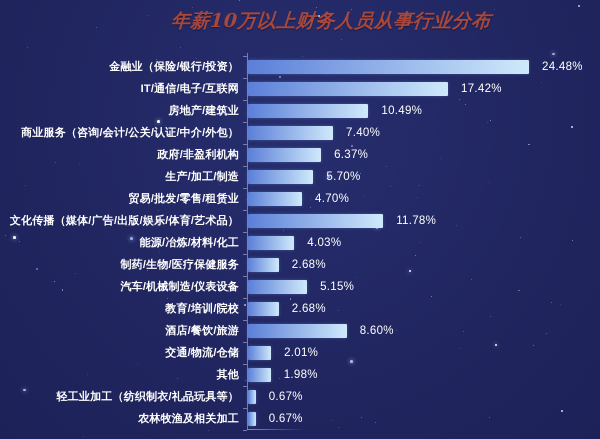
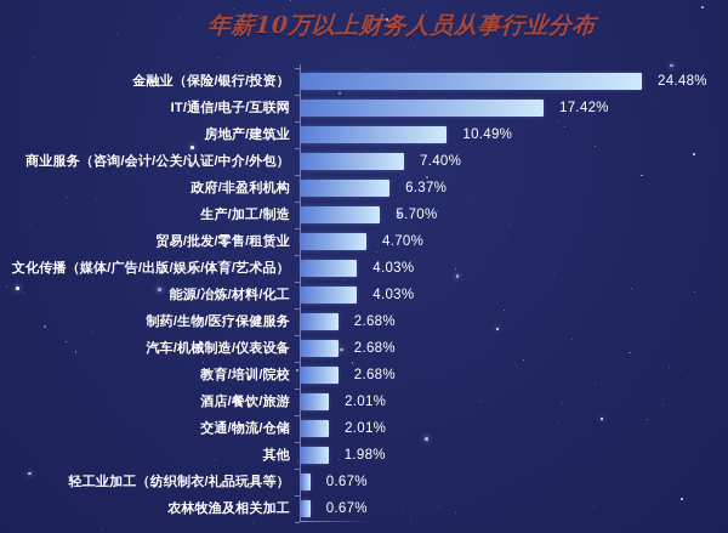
文化传播（媒体/广告/出版/娱乐/体育/艺术品）: 11.78% -> 4.03%
汽车/机械制造/仪表设备: 5.15% -> 2.68%
酒店/餐饮/旅游: 8.60% -> 2.01%
